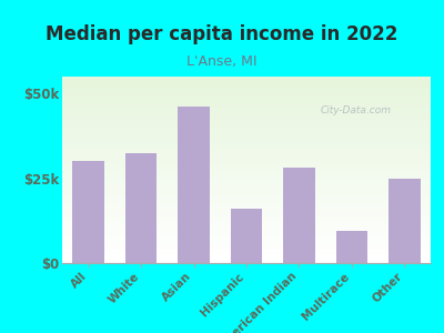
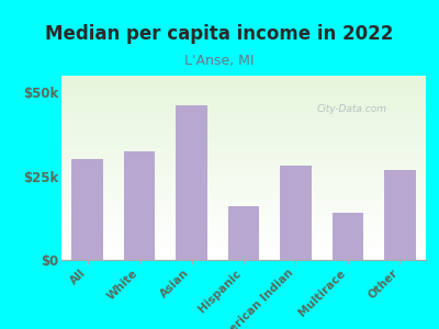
Multirace: $9.5k -> $14.0k
Other: $25.0k -> $27.0k
